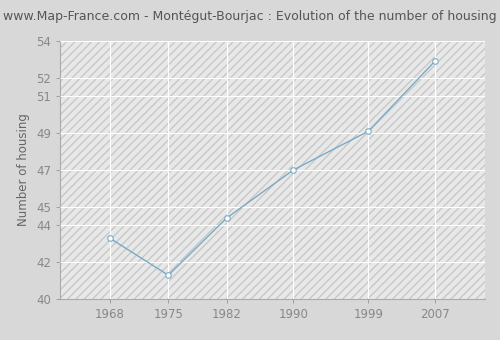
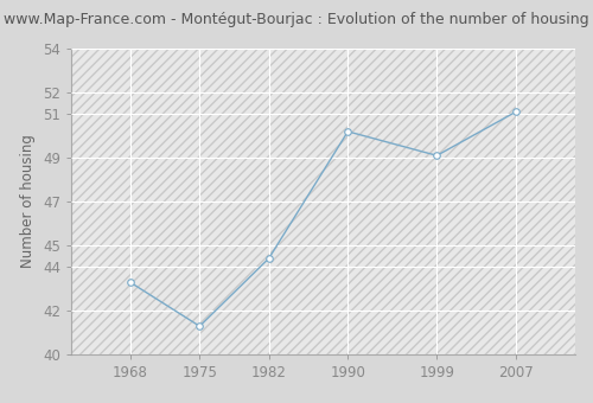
1990: 47.0 -> 50.2
2007: 52.9 -> 51.1
